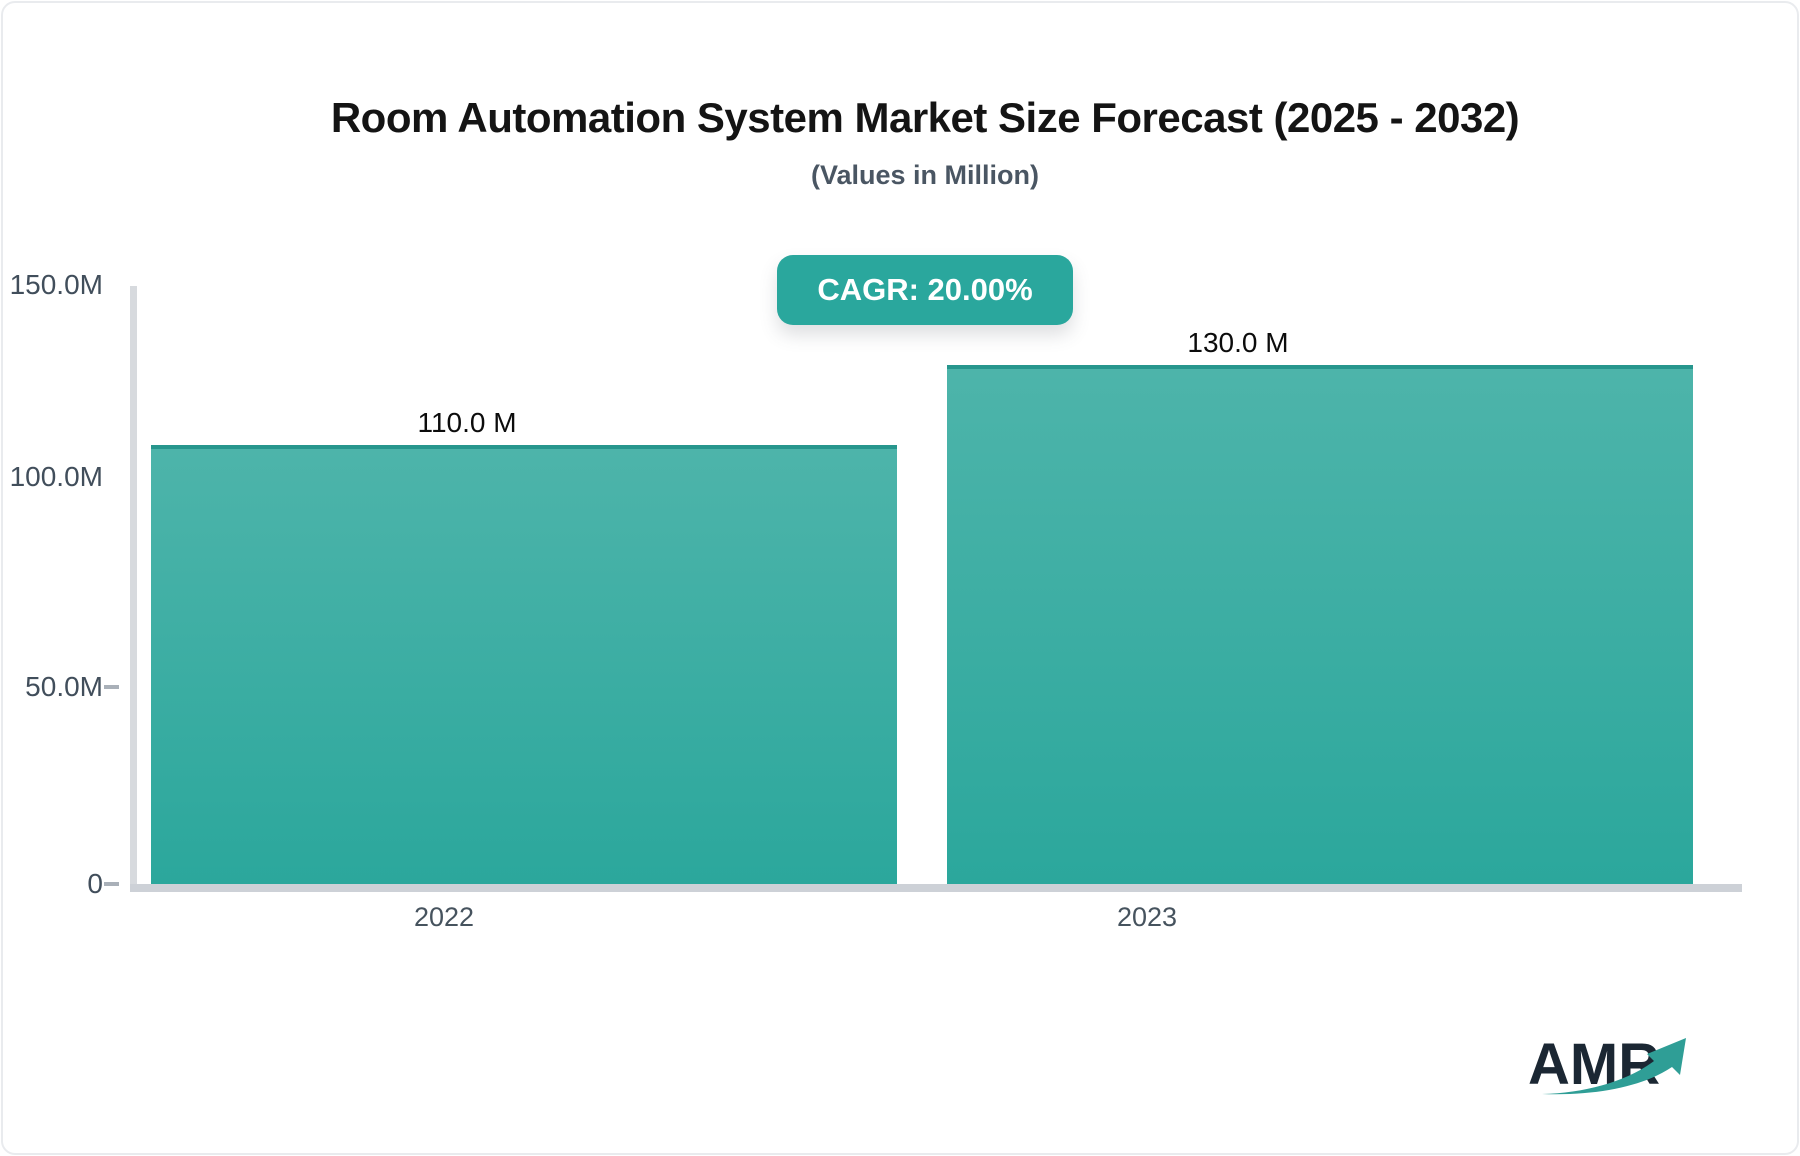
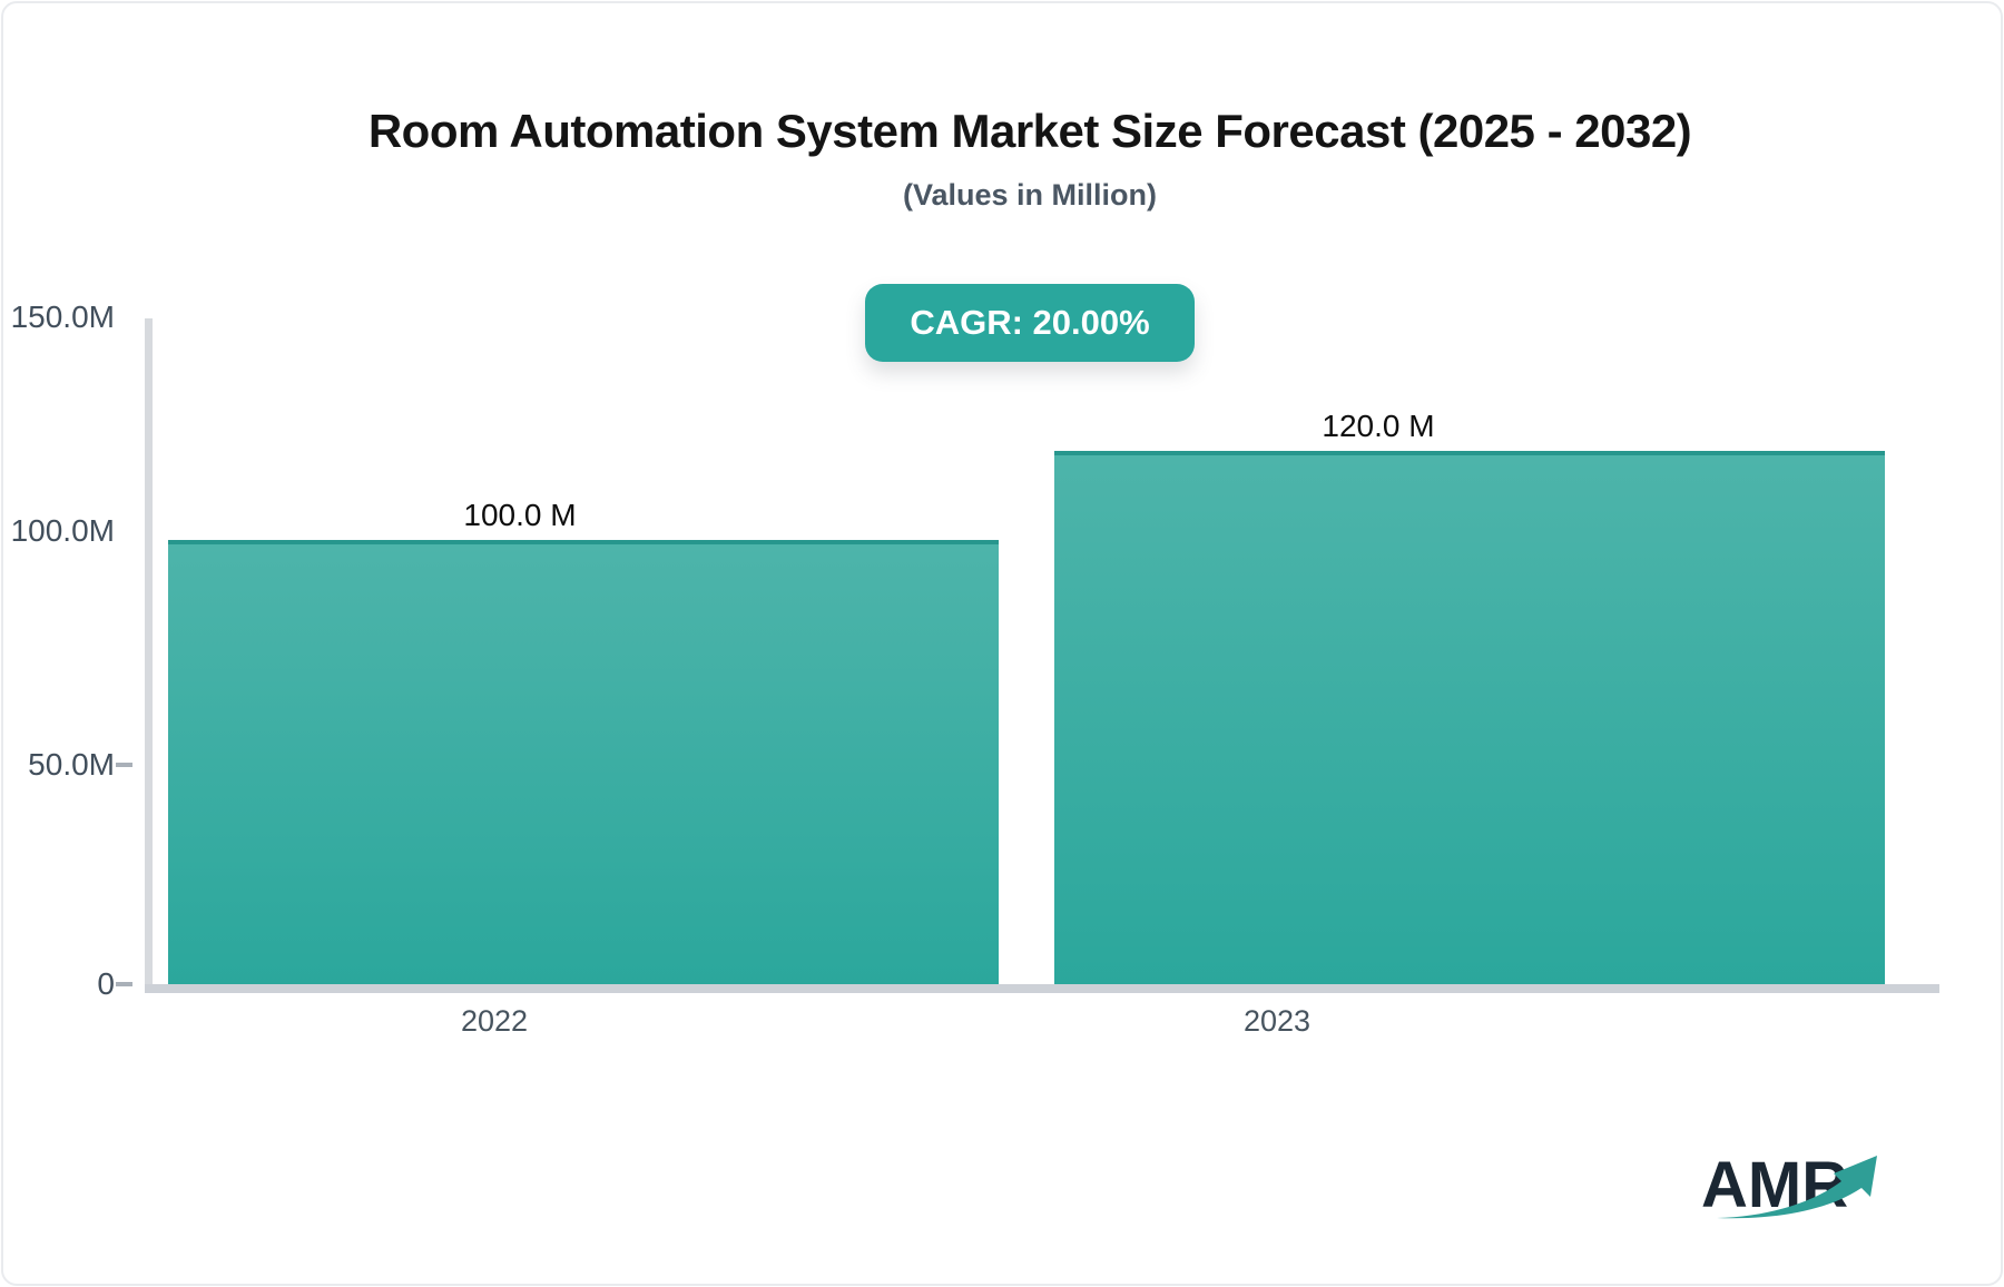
2022: 110.0 -> 100.0
2023: 130.0 -> 120.0
